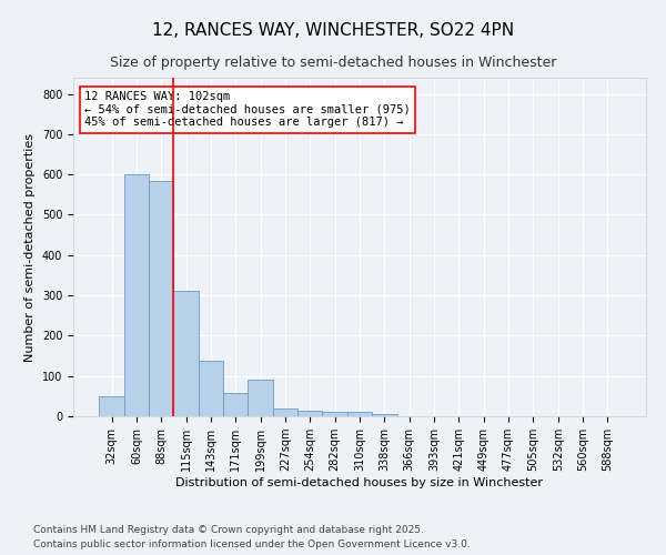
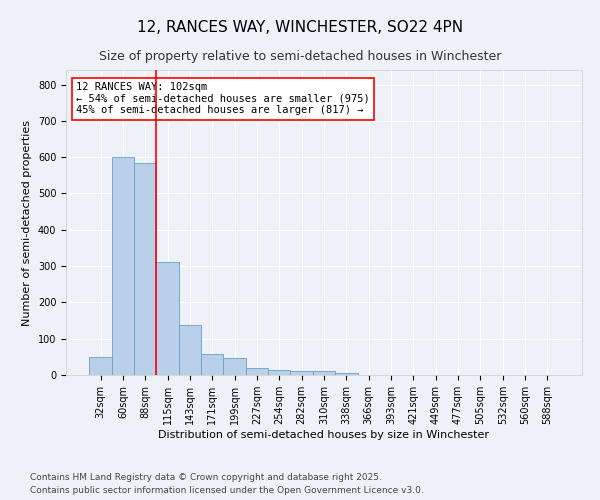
199sqm: 90 -> 47
